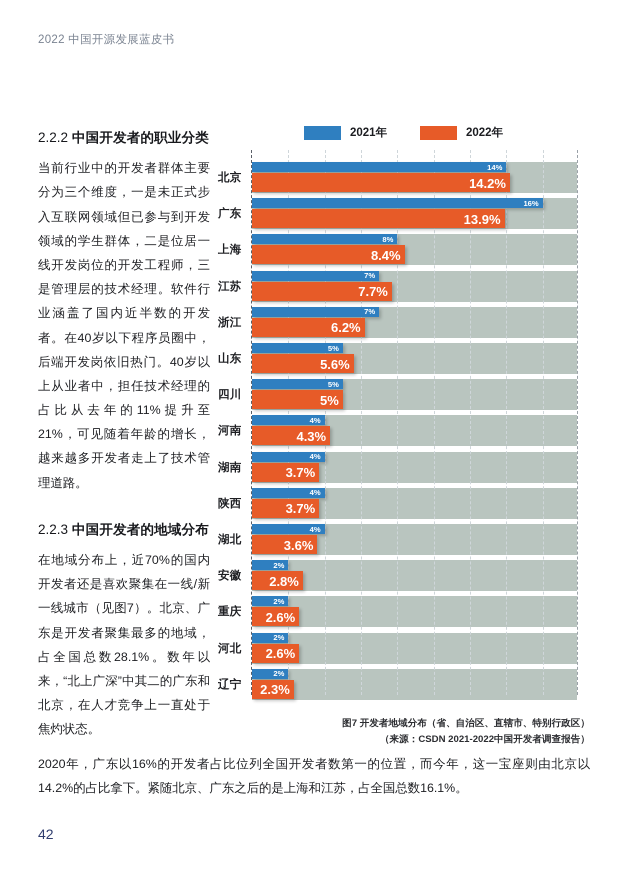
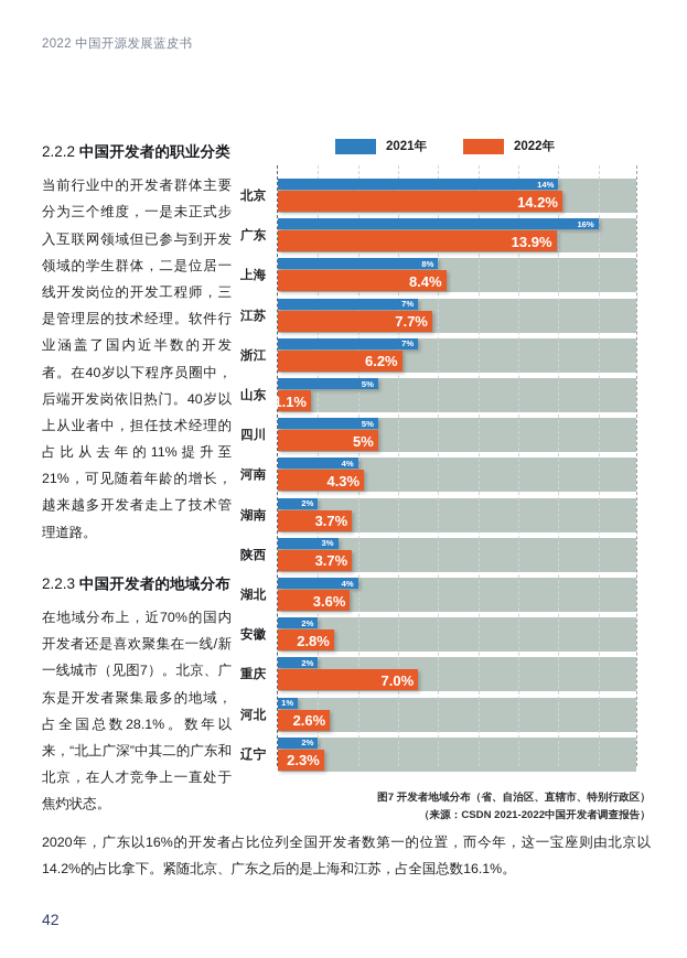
2022年/山东: 5.6% -> 1.1%
2021年/湖南: 4% -> 2%
2021年/陕西: 4% -> 3%
2022年/重庆: 2.6% -> 7.0%
2021年/河北: 2% -> 1%
